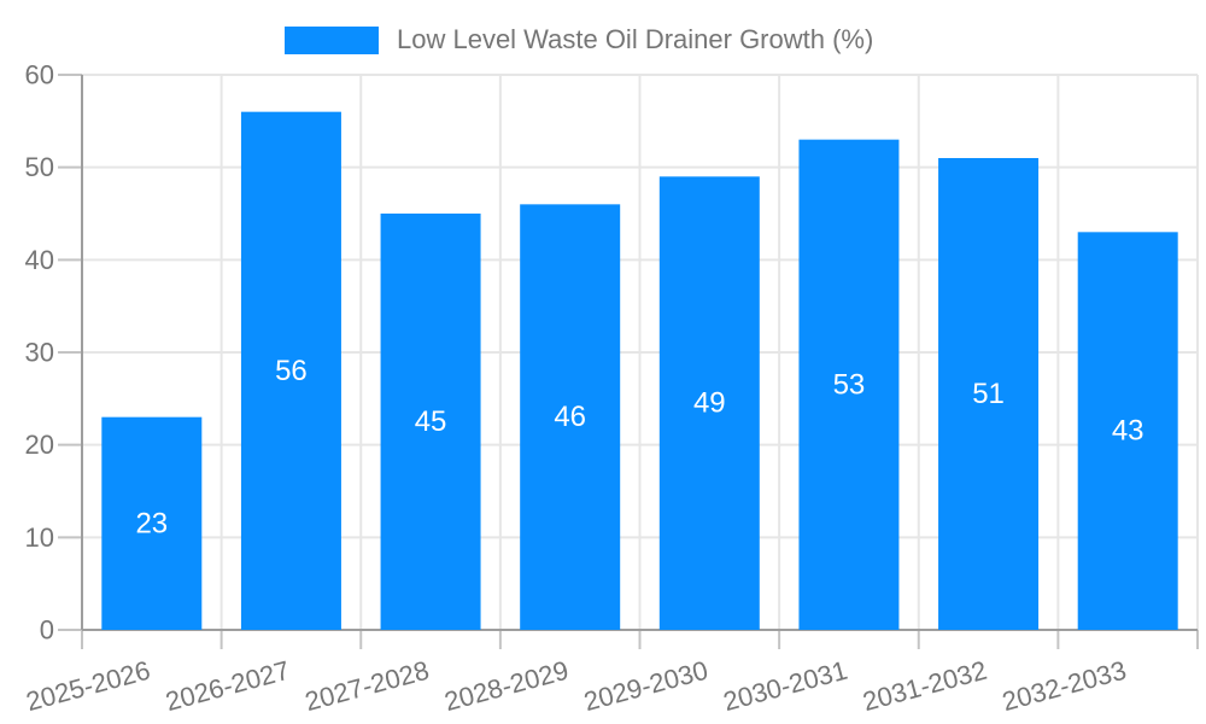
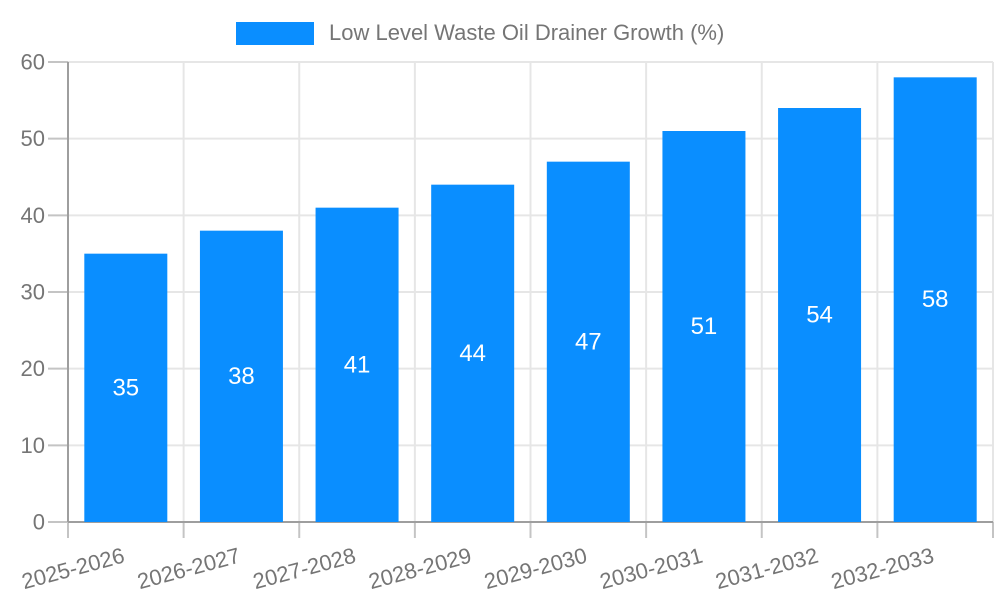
2025-2026: 23 -> 35
2026-2027: 56 -> 38
2027-2028: 45 -> 41
2028-2029: 46 -> 44
2029-2030: 49 -> 47
2030-2031: 53 -> 51
2031-2032: 51 -> 54
2032-2033: 43 -> 58
